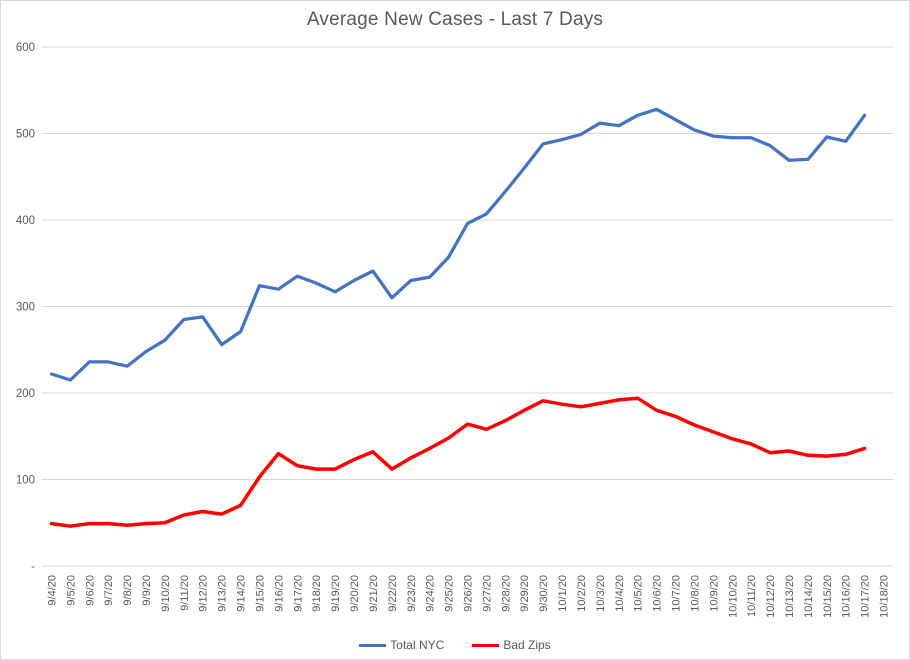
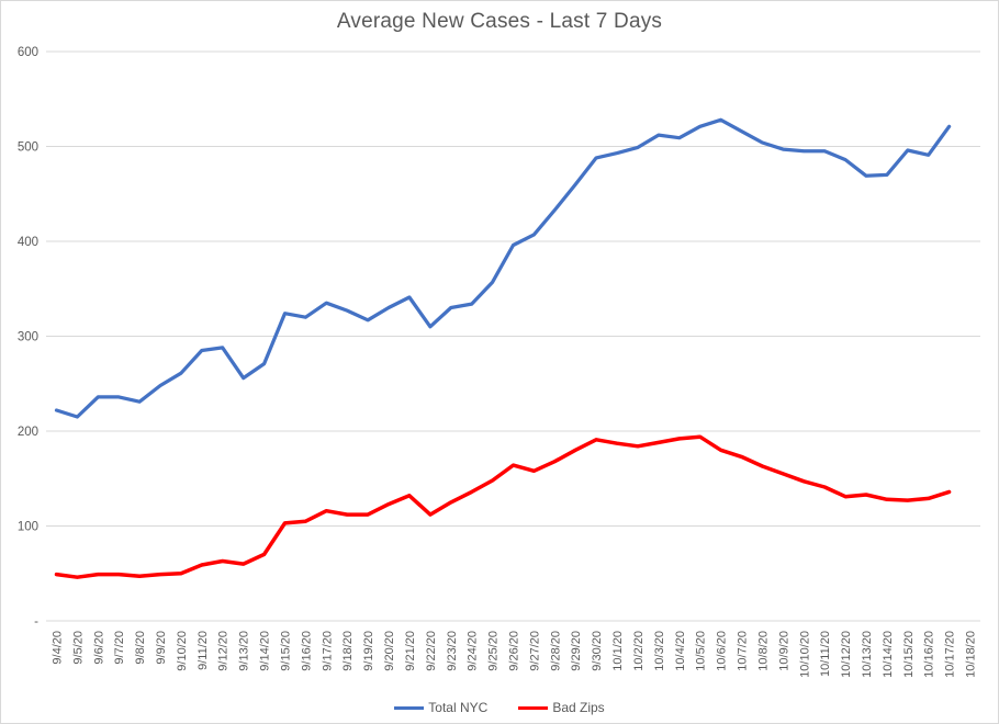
Bad Zips/9/16/20: 130 -> 100
